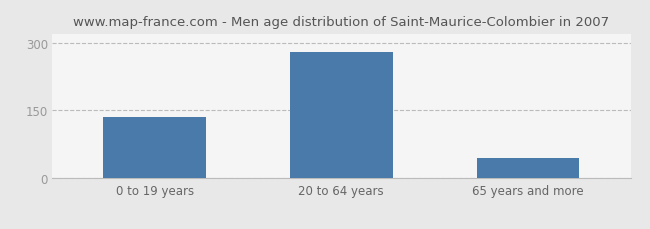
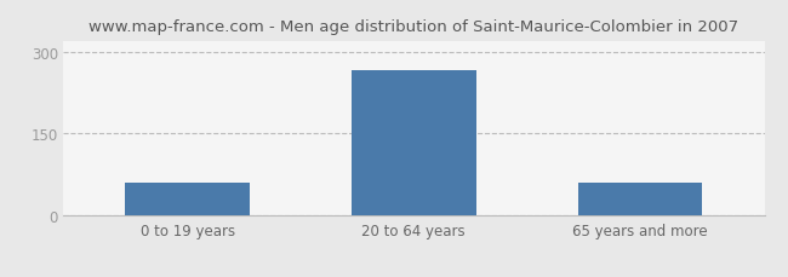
0 to 19 years: 136 -> 60
20 to 64 years: 280 -> 265
65 years and more: 46 -> 60
